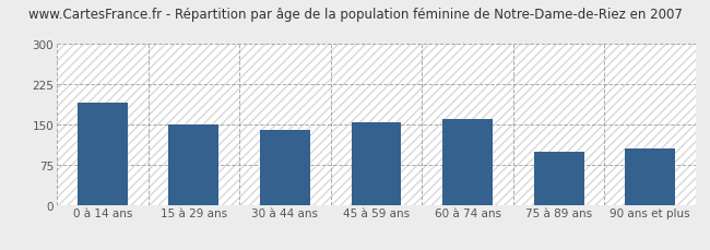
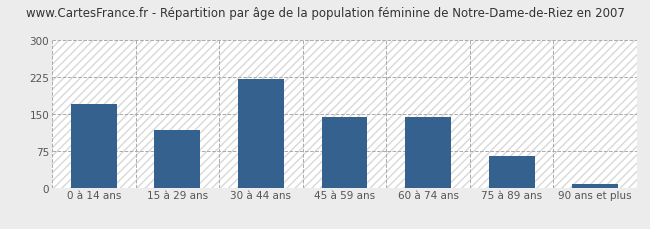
0 à 14 ans: 190 -> 170
15 à 29 ans: 150 -> 118
30 à 44 ans: 140 -> 222
45 à 59 ans: 155 -> 143
60 à 74 ans: 160 -> 144
75 à 89 ans: 100 -> 65
90 ans et plus: 105 -> 8
